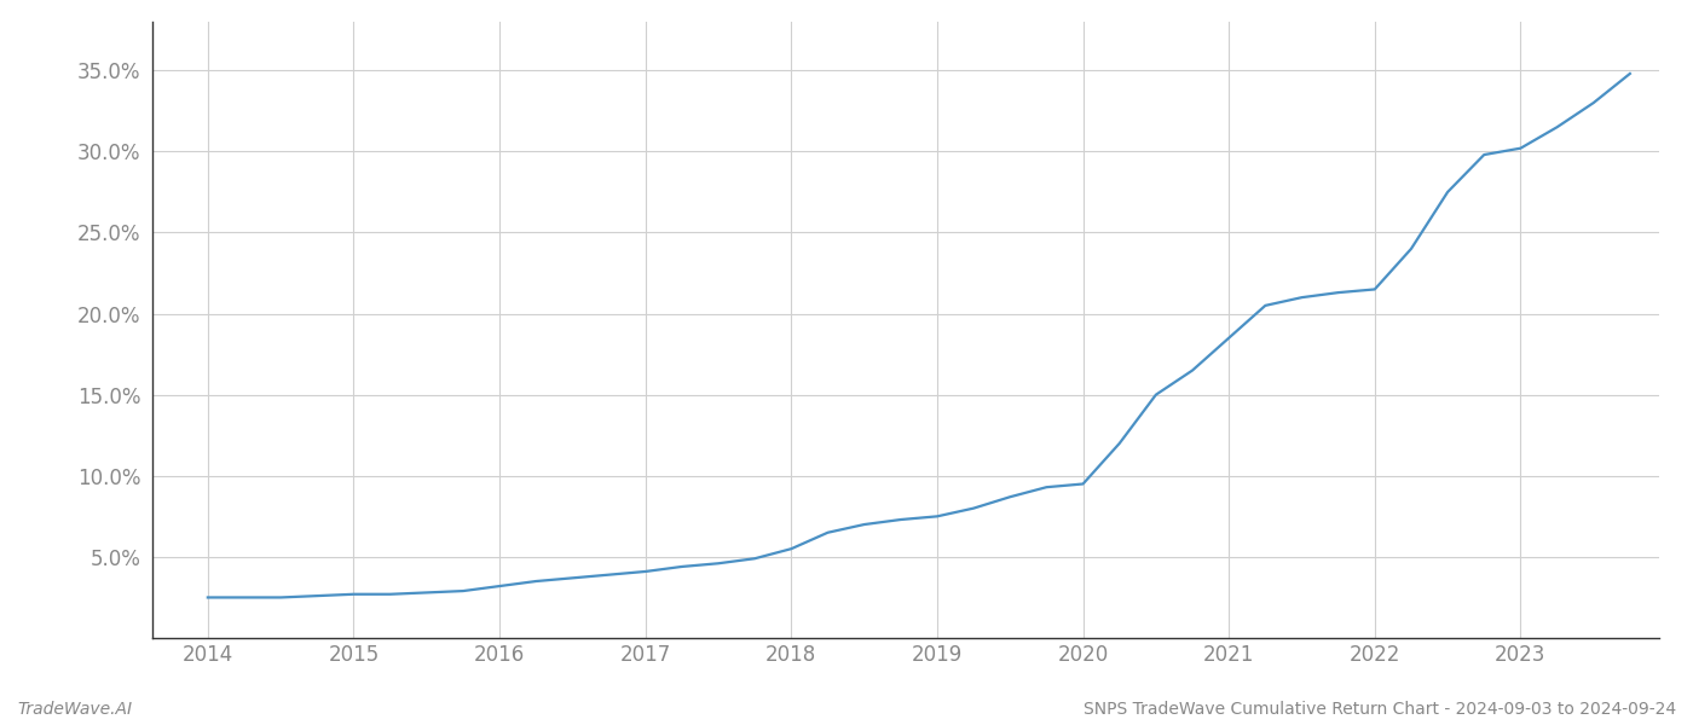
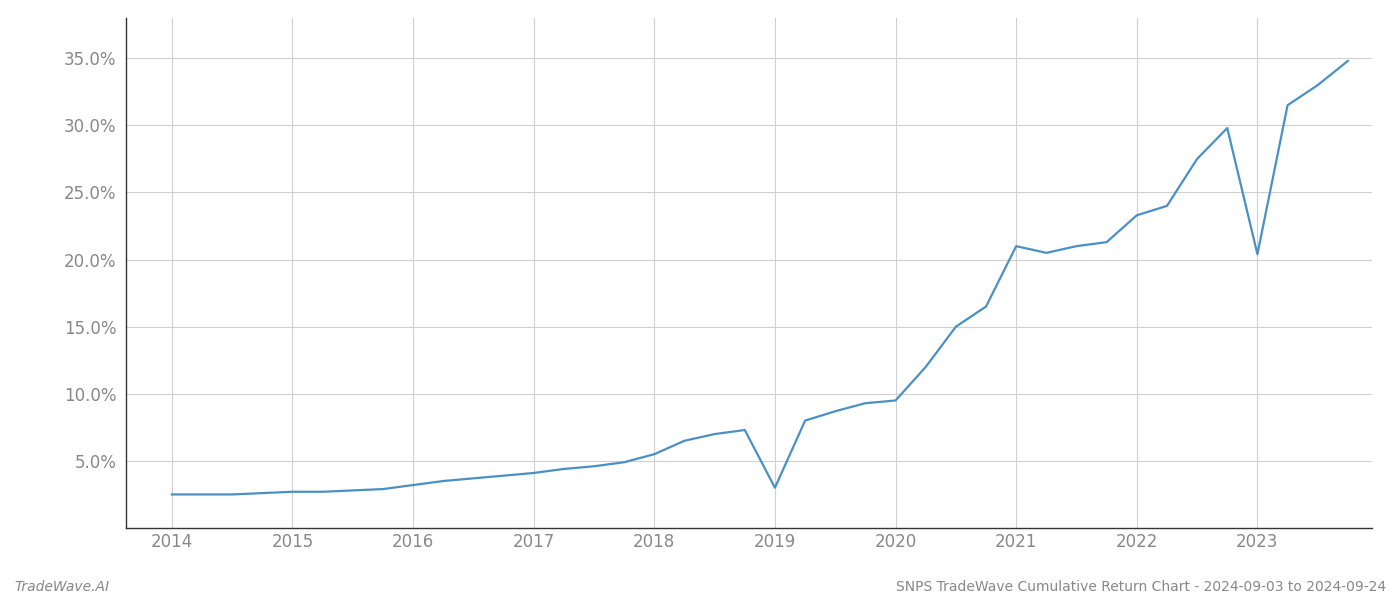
2019: 7.5% -> 3.0%
2021: 18.5% -> 21.0%
2022: 21.5% -> 23.3%
2023: 30.2% -> 20.4%
